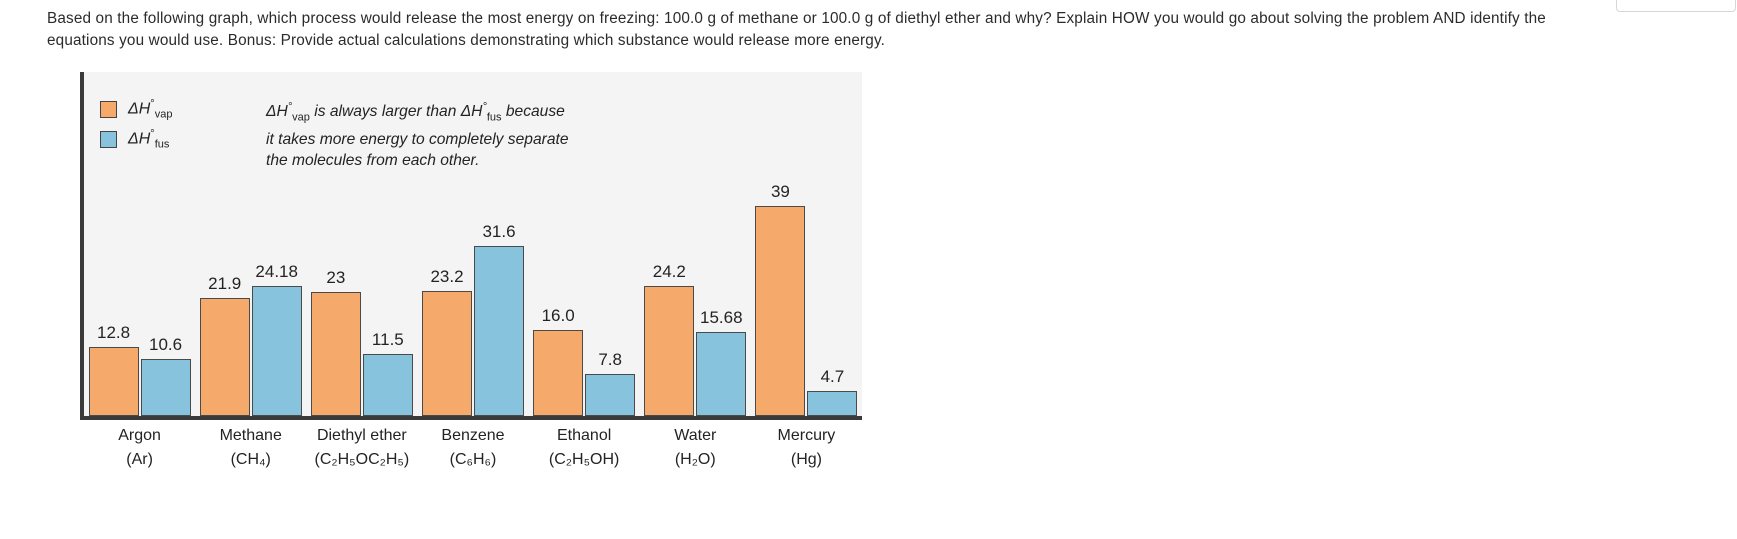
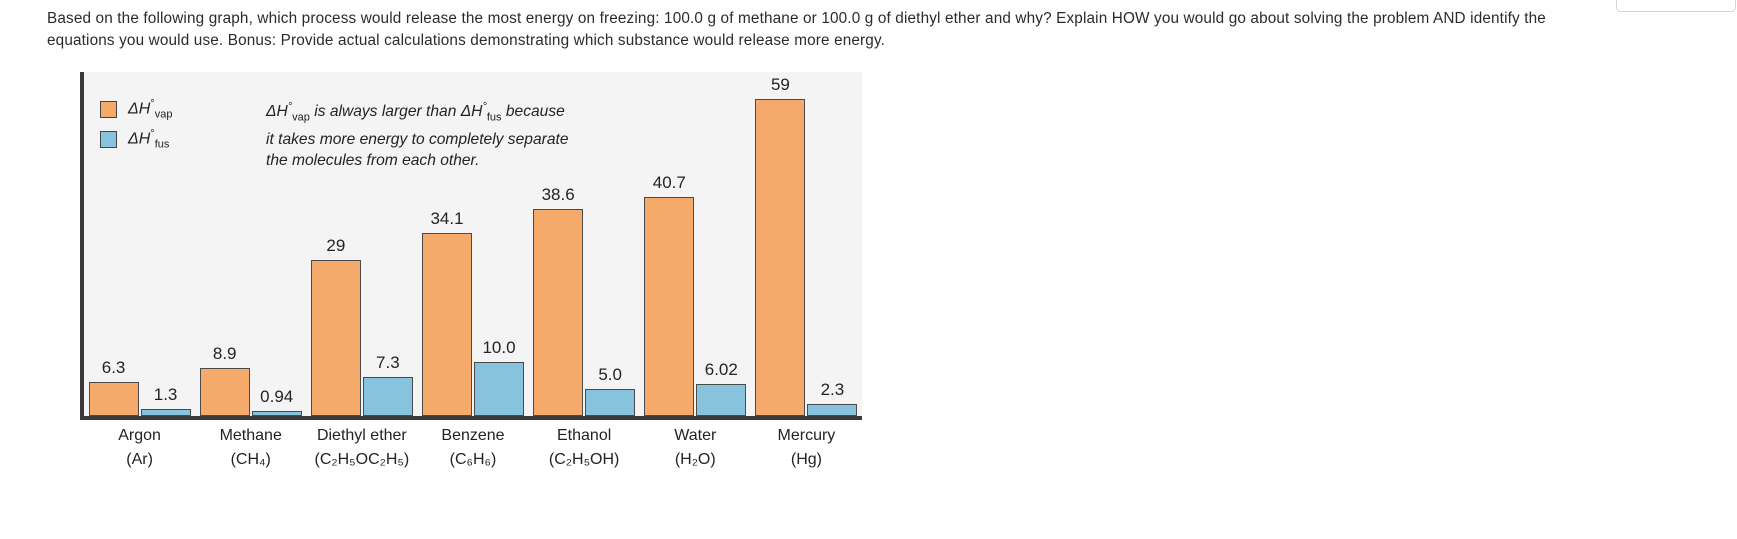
ΔH°vap/Argon: 12.8 -> 6.3
ΔH°fus/Argon: 10.6 -> 1.3
ΔH°vap/Methane: 21.9 -> 8.9
ΔH°fus/Methane: 24.18 -> 0.94
ΔH°vap/Diethyl ether: 23 -> 29
ΔH°fus/Diethyl ether: 11.5 -> 7.3
ΔH°vap/Benzene: 23.2 -> 34.1
ΔH°fus/Benzene: 31.6 -> 10.0
ΔH°vap/Ethanol: 16.0 -> 38.6
ΔH°fus/Ethanol: 7.8 -> 5.0
ΔH°vap/Water: 24.2 -> 40.7
ΔH°fus/Water: 15.68 -> 6.02
ΔH°vap/Mercury: 39 -> 59
ΔH°fus/Mercury: 4.7 -> 2.3
